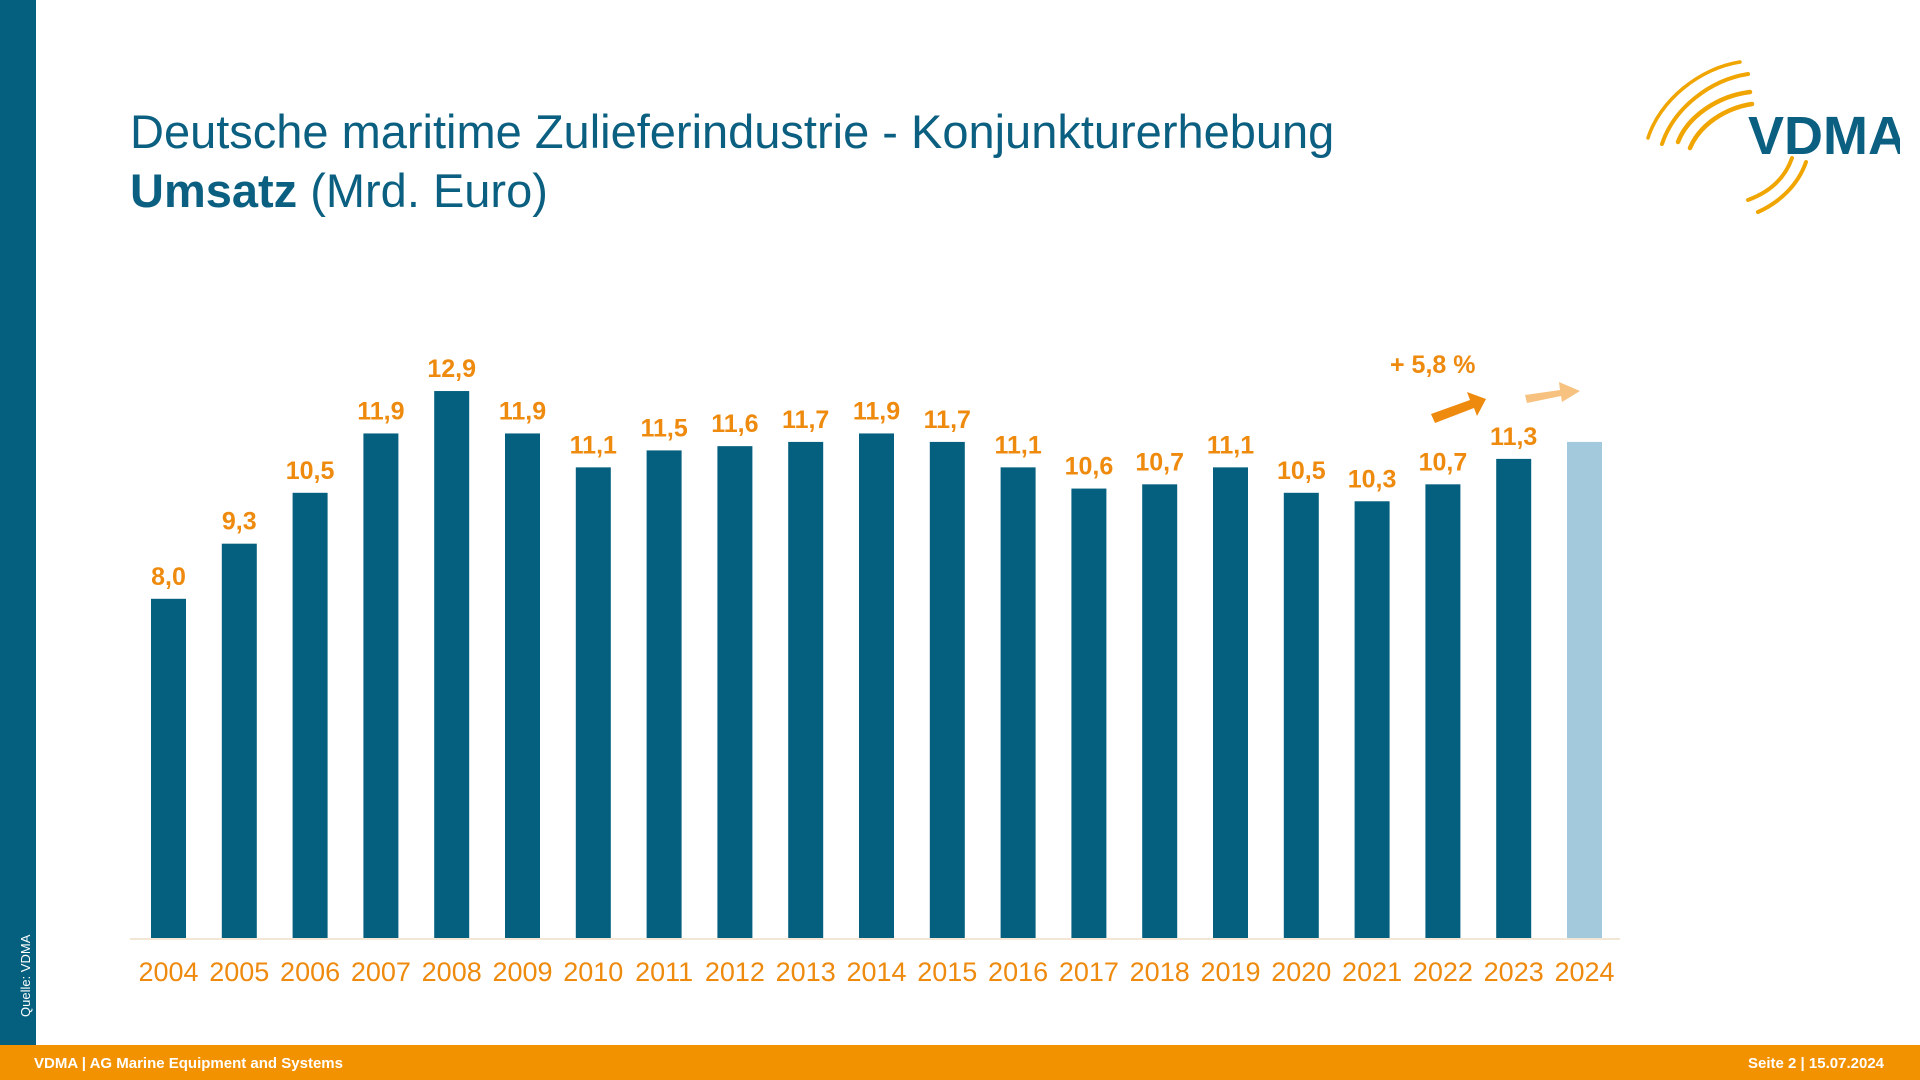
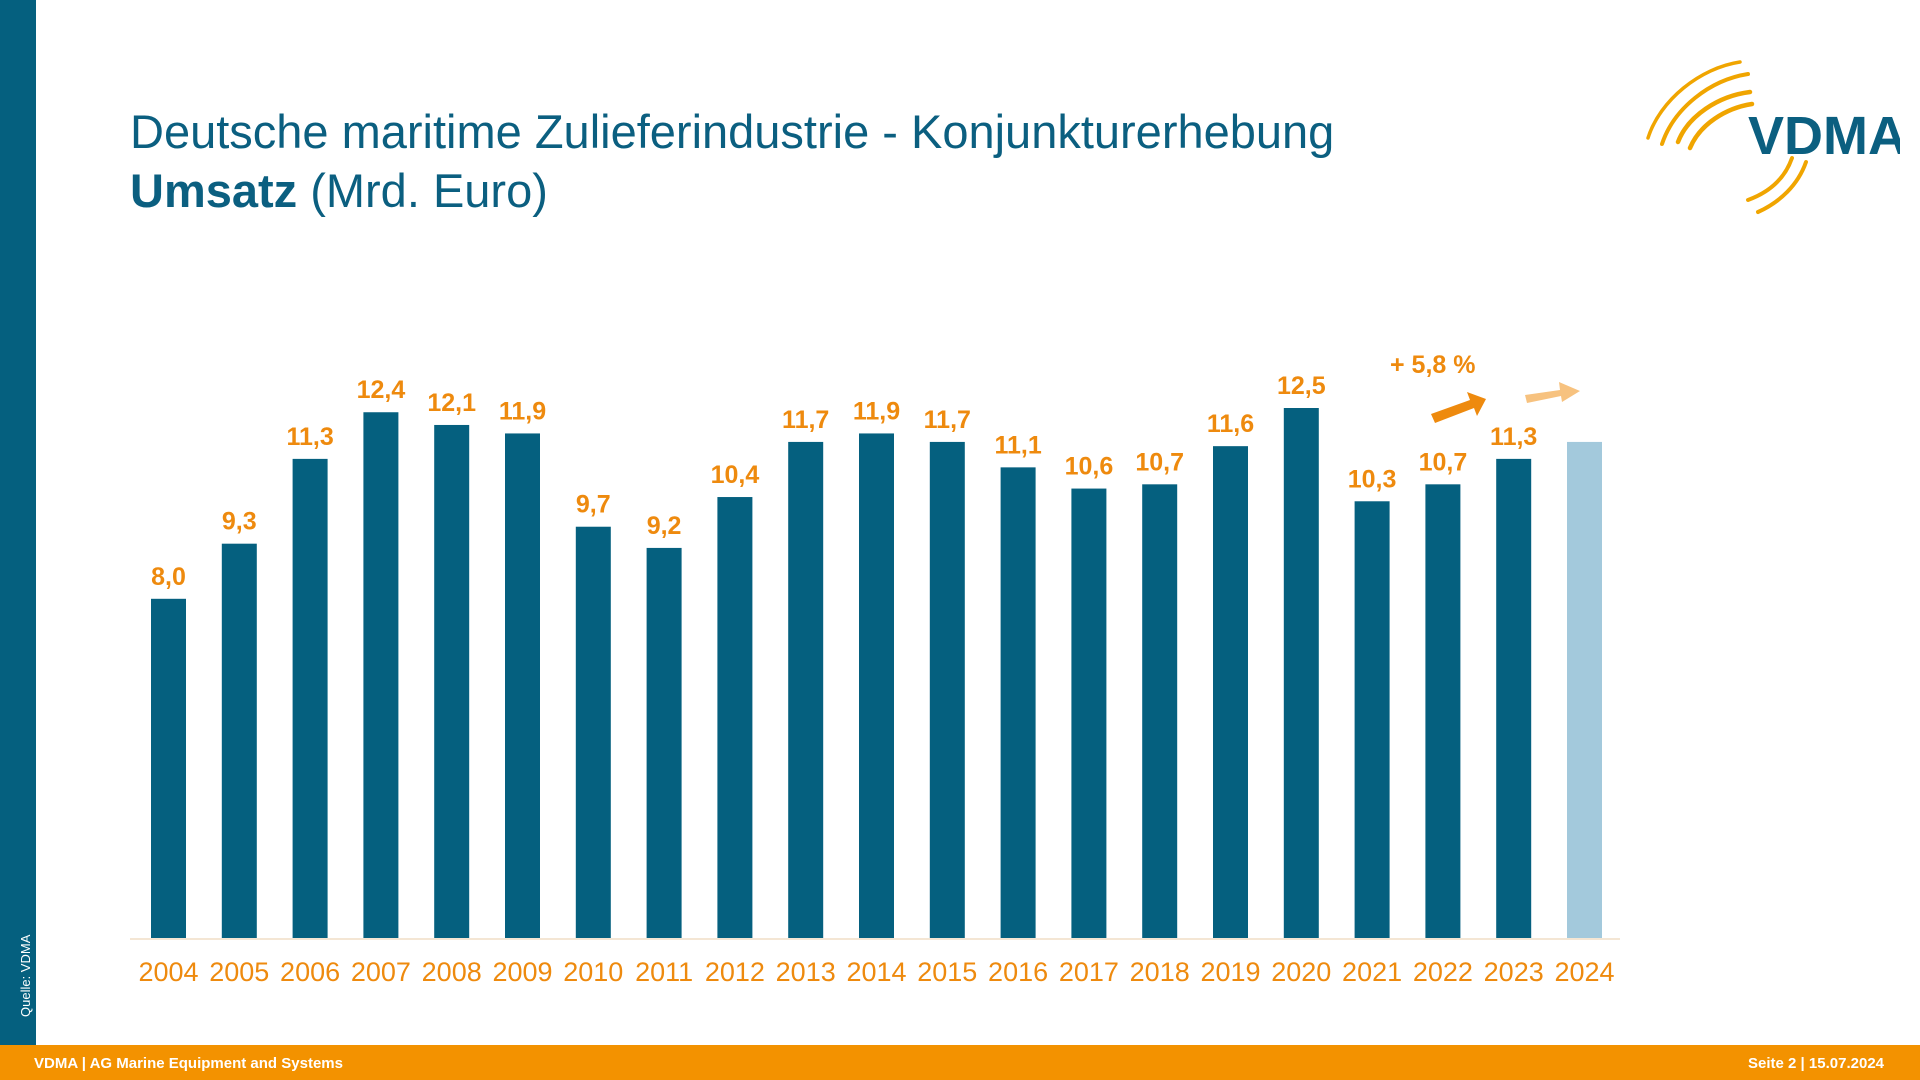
2006: 10,5 -> 11,3
2007: 11,9 -> 12,4
2008: 12,9 -> 12,1
2010: 11,1 -> 9,7
2011: 11,5 -> 9,2
2012: 11,6 -> 10,4
2019: 11,1 -> 11,6
2020: 10,5 -> 12,5
